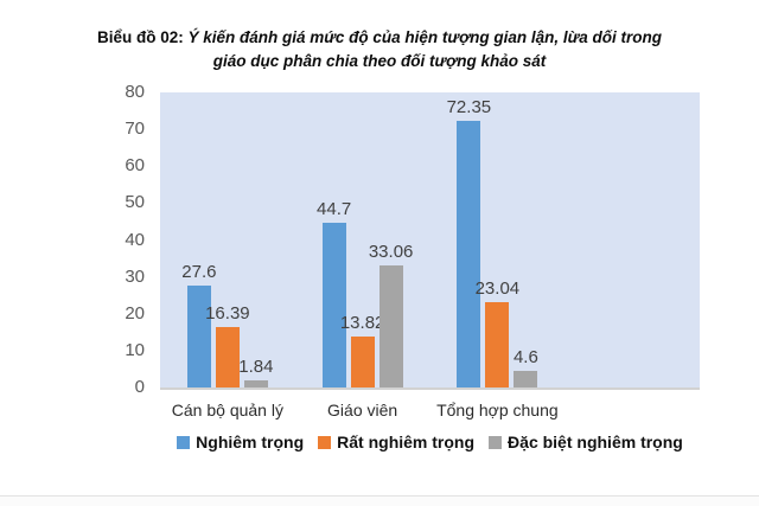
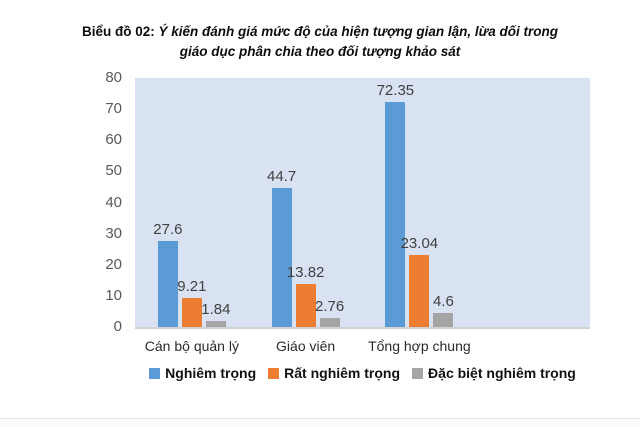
Rất nghiêm trọng/Cán bộ quản lý: 16.39 -> 9.21
Đặc biệt nghiêm trọng/Giáo viên: 33.06 -> 2.76
